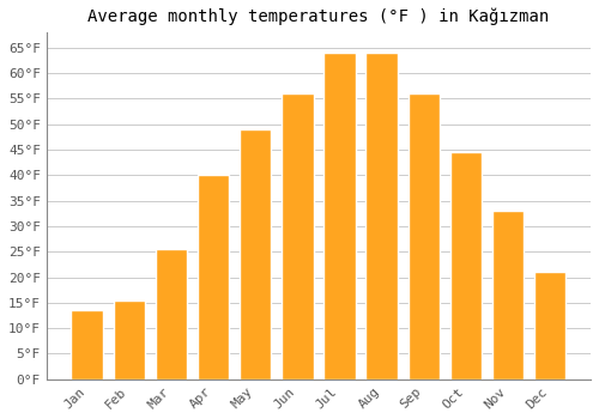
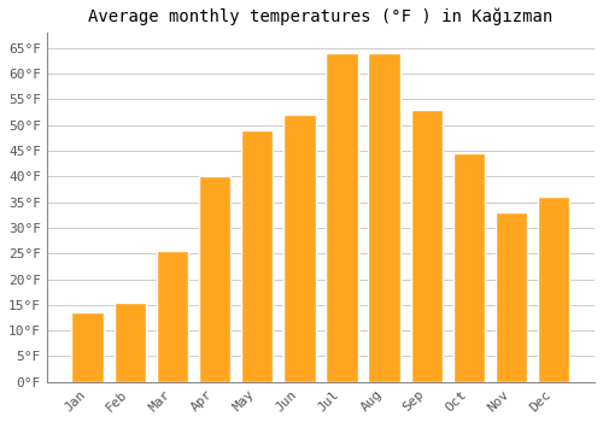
Jun: 56.0°F -> 52.0°F
Sep: 56.0°F -> 53.0°F
Dec: 21.0°F -> 36.0°F
